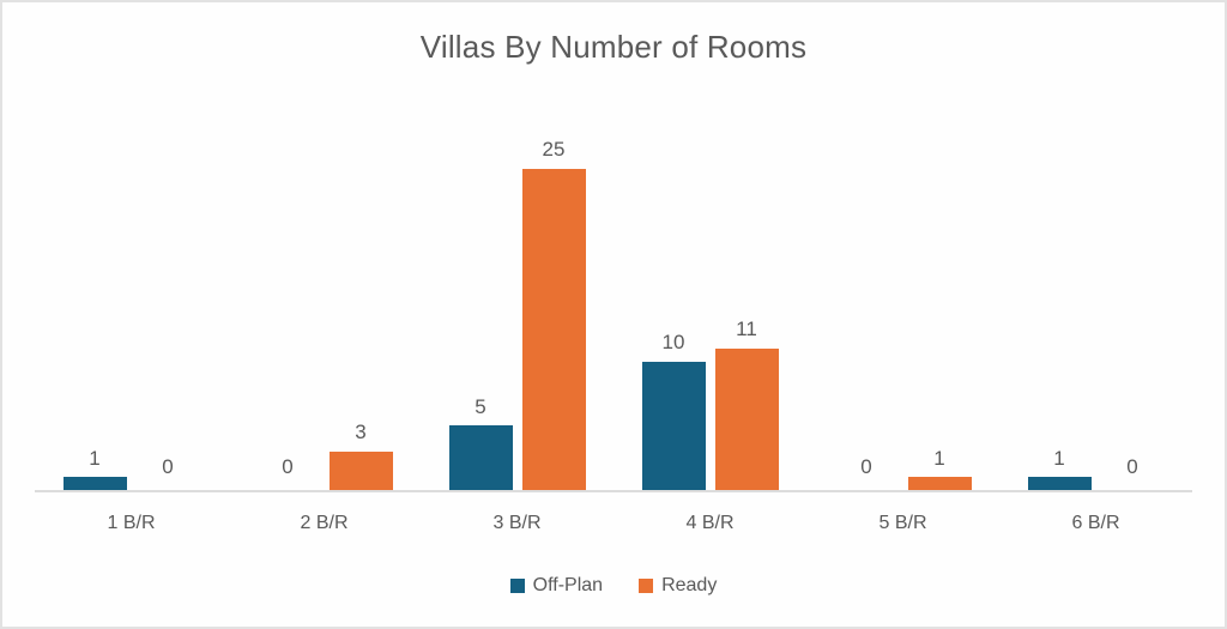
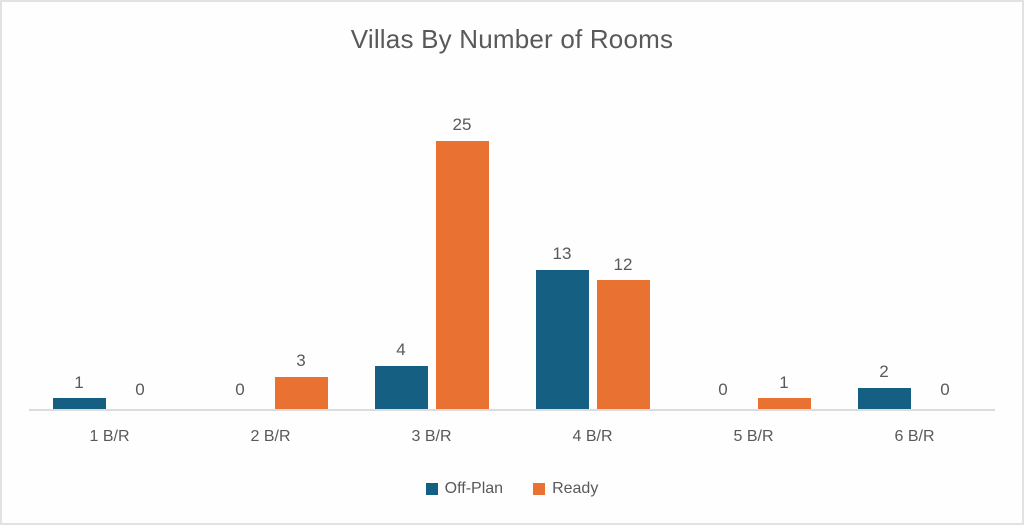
Off-Plan/3 B/R: 5 -> 4
Off-Plan/4 B/R: 10 -> 13
Ready/4 B/R: 11 -> 12
Off-Plan/6 B/R: 1 -> 2
